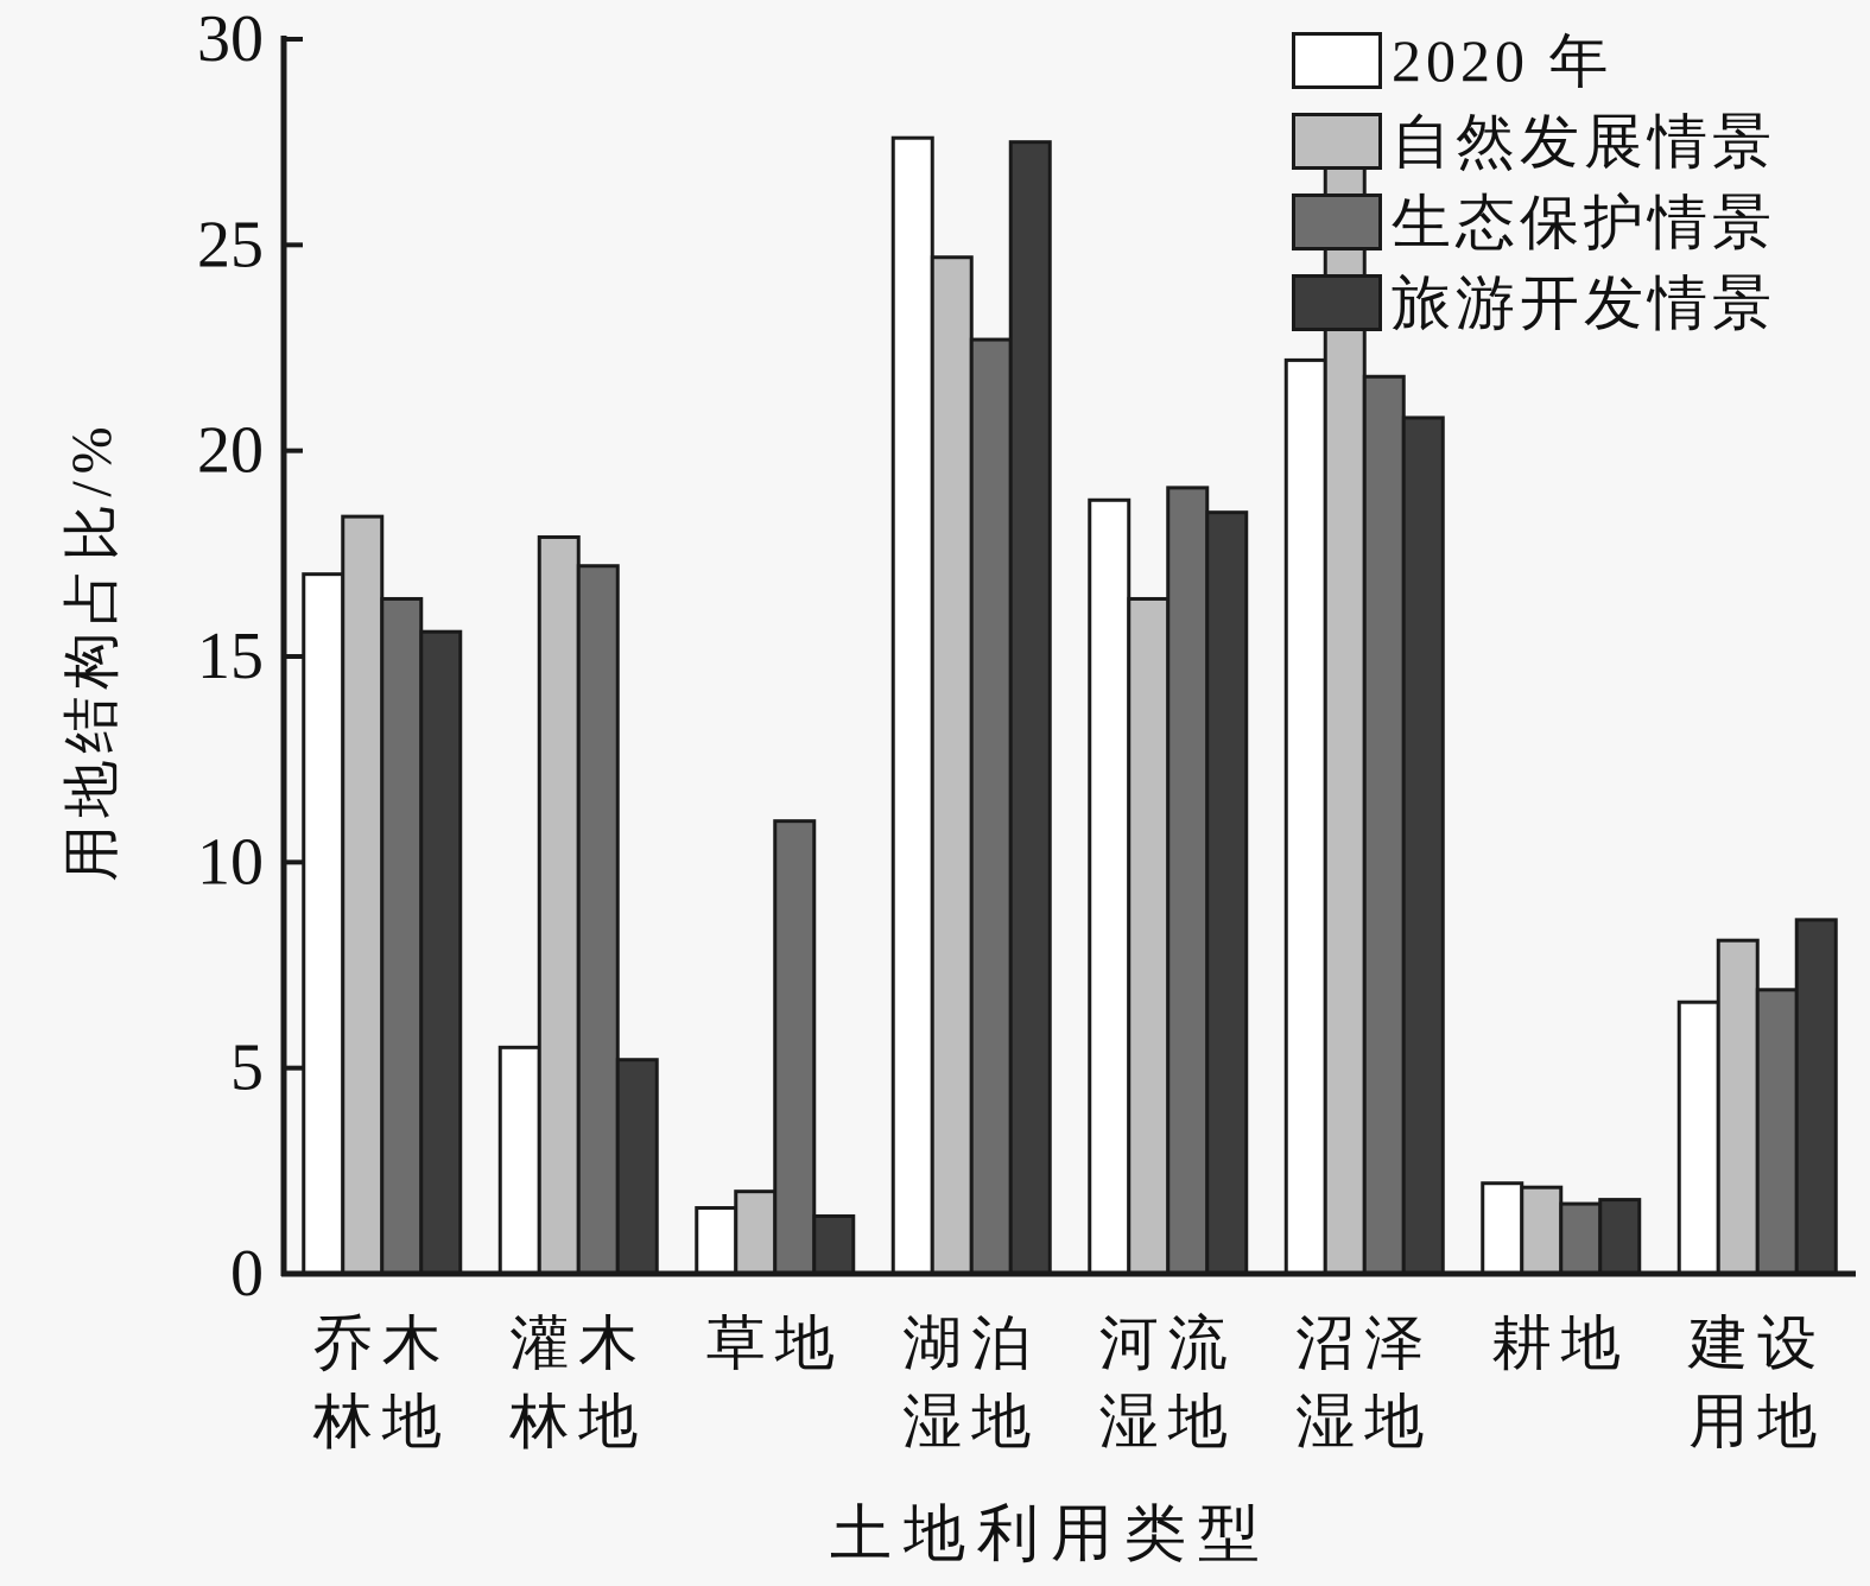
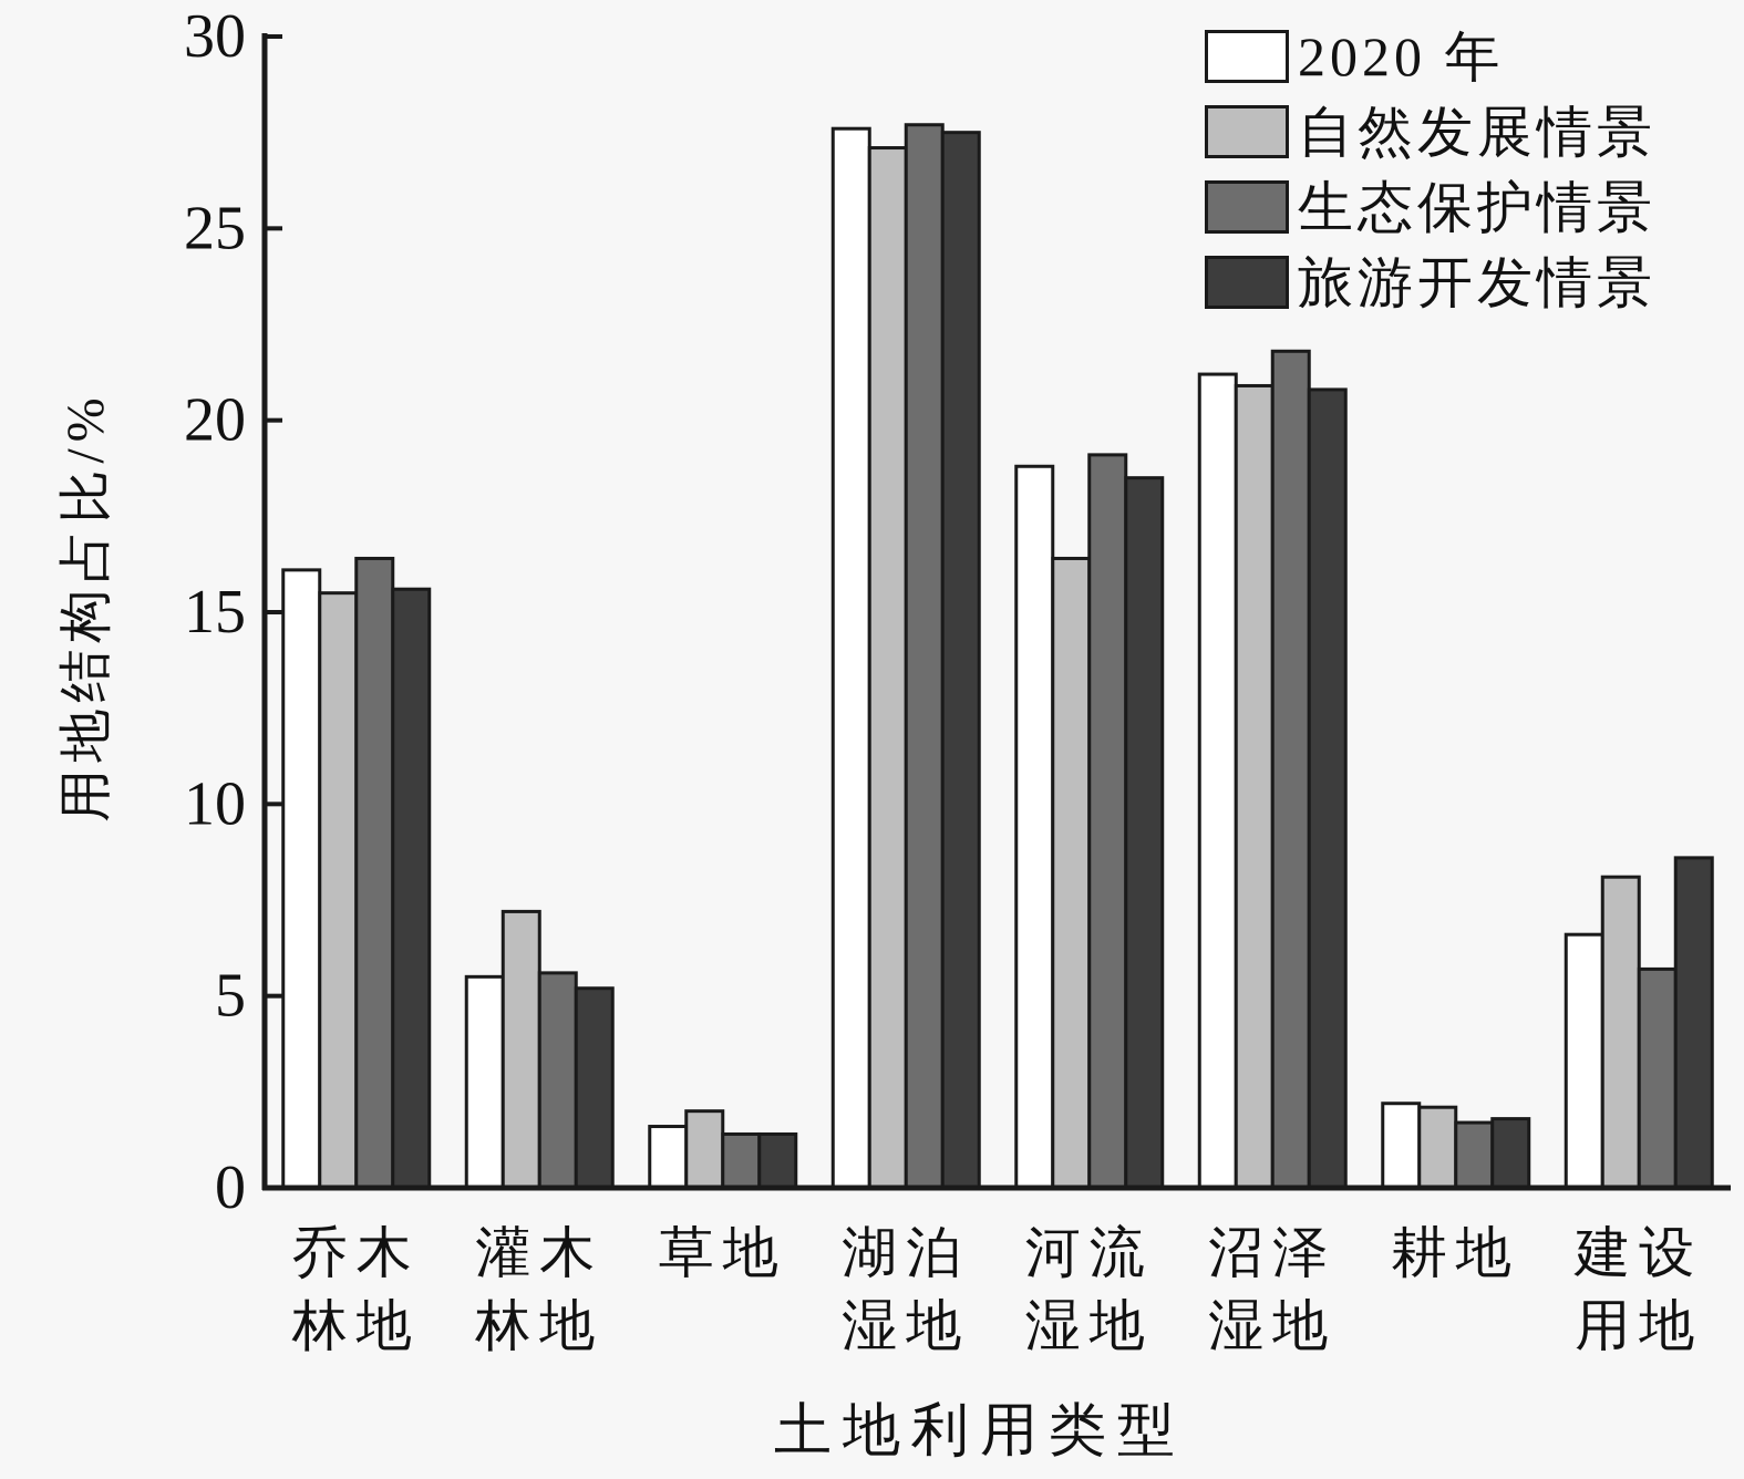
2020 年/乔木林地: 17.0 -> 16.1
自然发展情景/乔木林地: 18.4 -> 15.5
自然发展情景/灌木林地: 17.9 -> 7.2
生态保护情景/灌木林地: 17.2 -> 5.6
生态保护情景/草地: 11.0 -> 1.4
自然发展情景/湖泊湿地: 24.7 -> 27.1
生态保护情景/湖泊湿地: 22.7 -> 27.7
2020 年/沼泽湿地: 22.2 -> 21.2
自然发展情景/沼泽湿地: 27.0 -> 20.9
生态保护情景/建设用地: 6.9 -> 5.7
